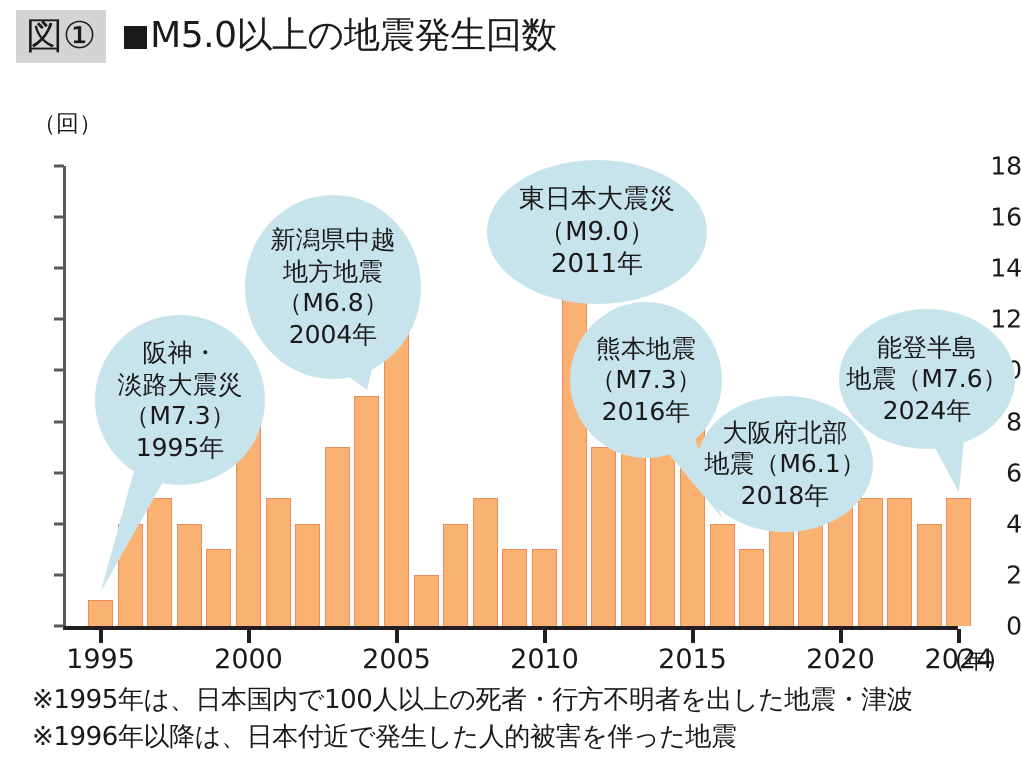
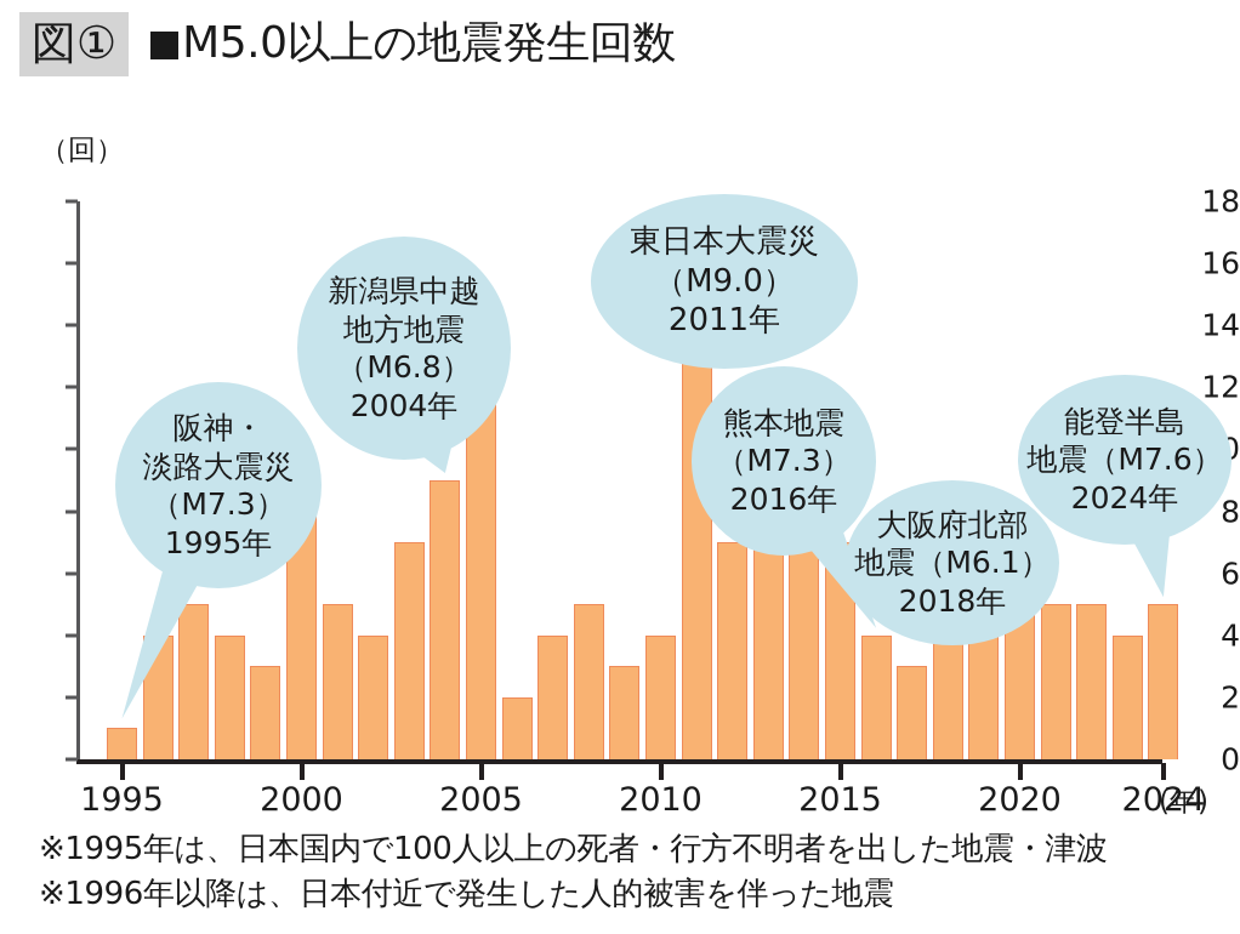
2010: 3 -> 4
2015: 9 -> 7
